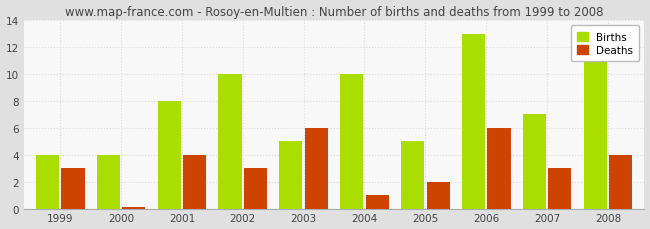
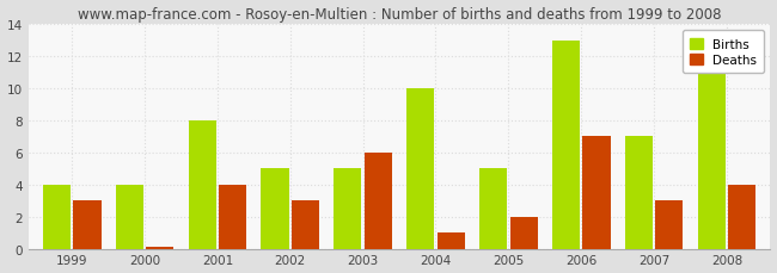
Births/2002: 10 -> 5
Deaths/2006: 6.0 -> 7.0
